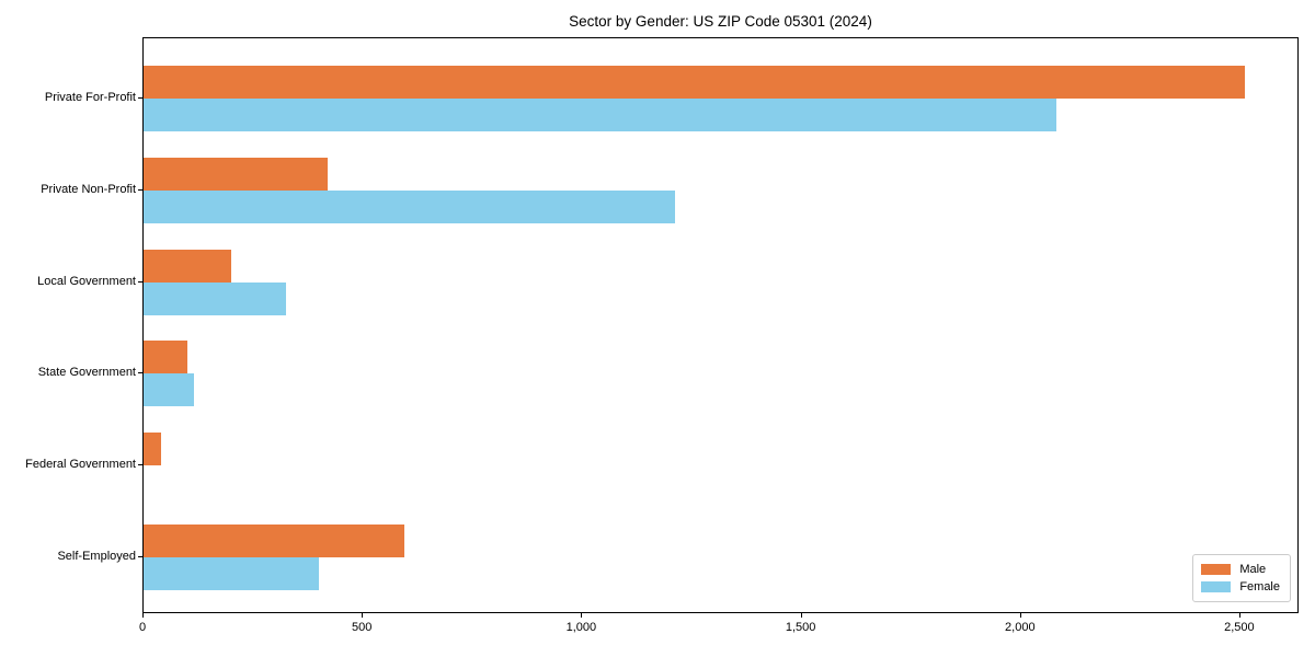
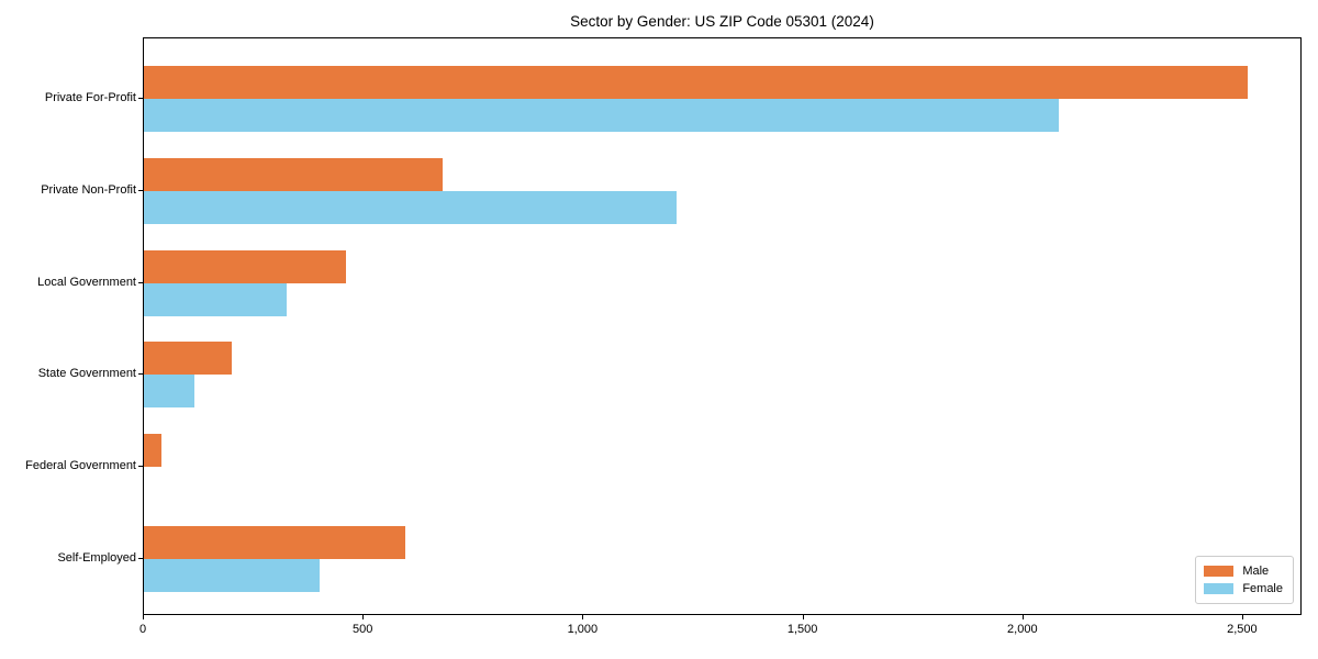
Male/Private Non-Profit: 420 -> 680
Male/Local Government: 200 -> 460
Male/State Government: 100 -> 200
